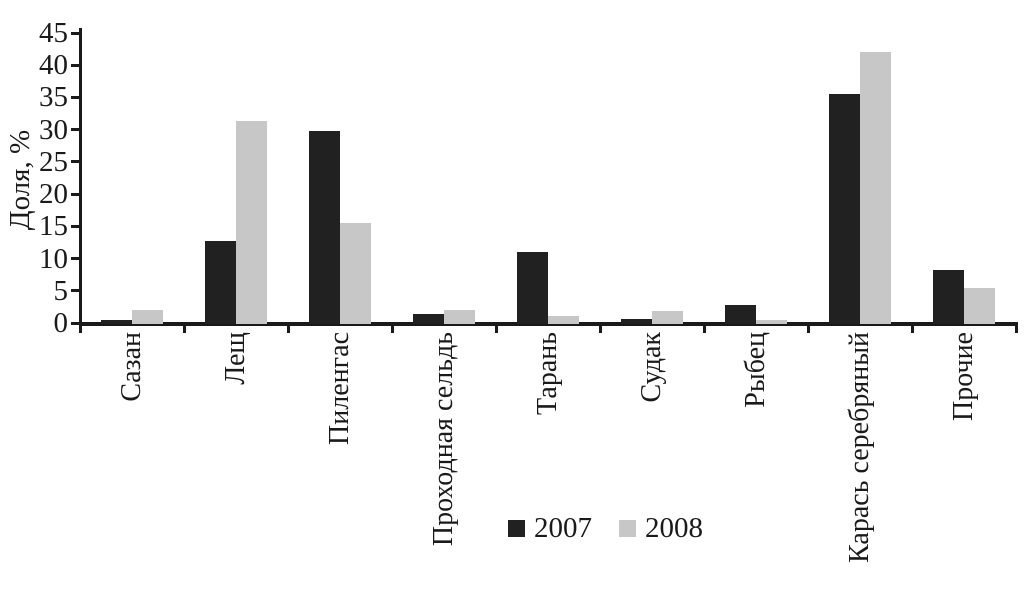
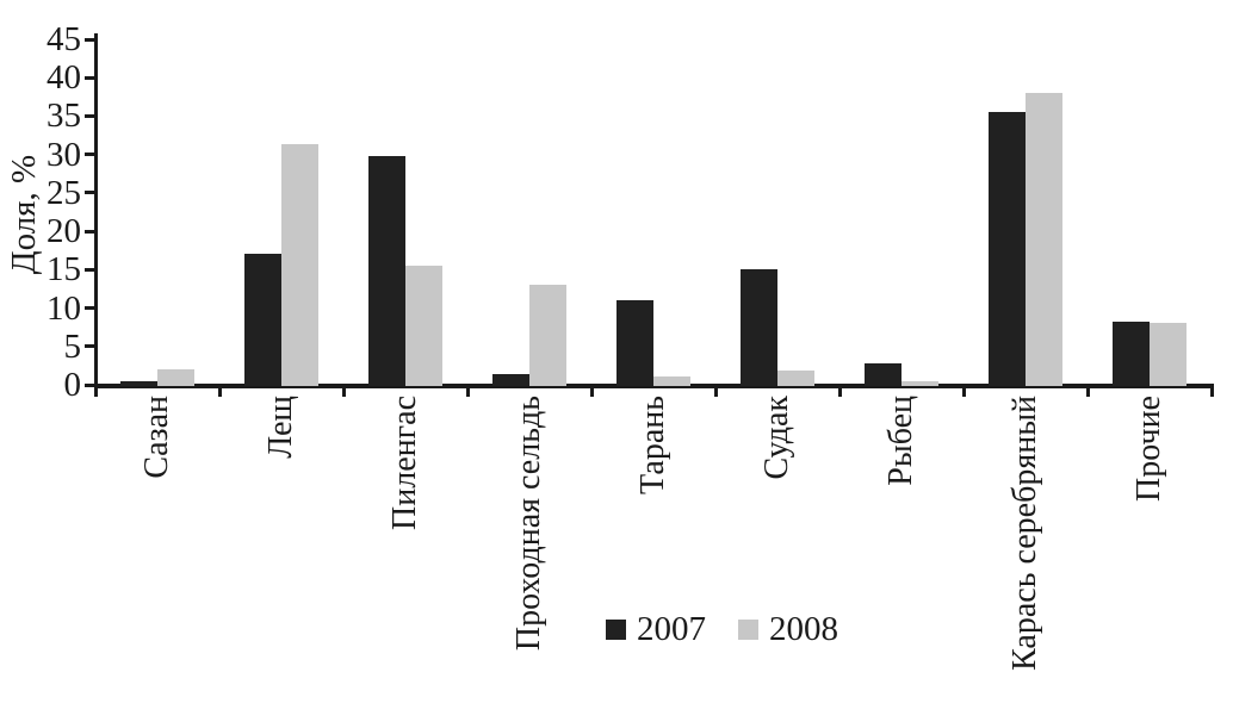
2007/Лещ: 13 -> 17
2008/Проходная сельдь: 2 -> 13
2007/Судак: 1 -> 15
2008/Карась серебряный: 42 -> 38
2008/Прочие: 5 -> 8
